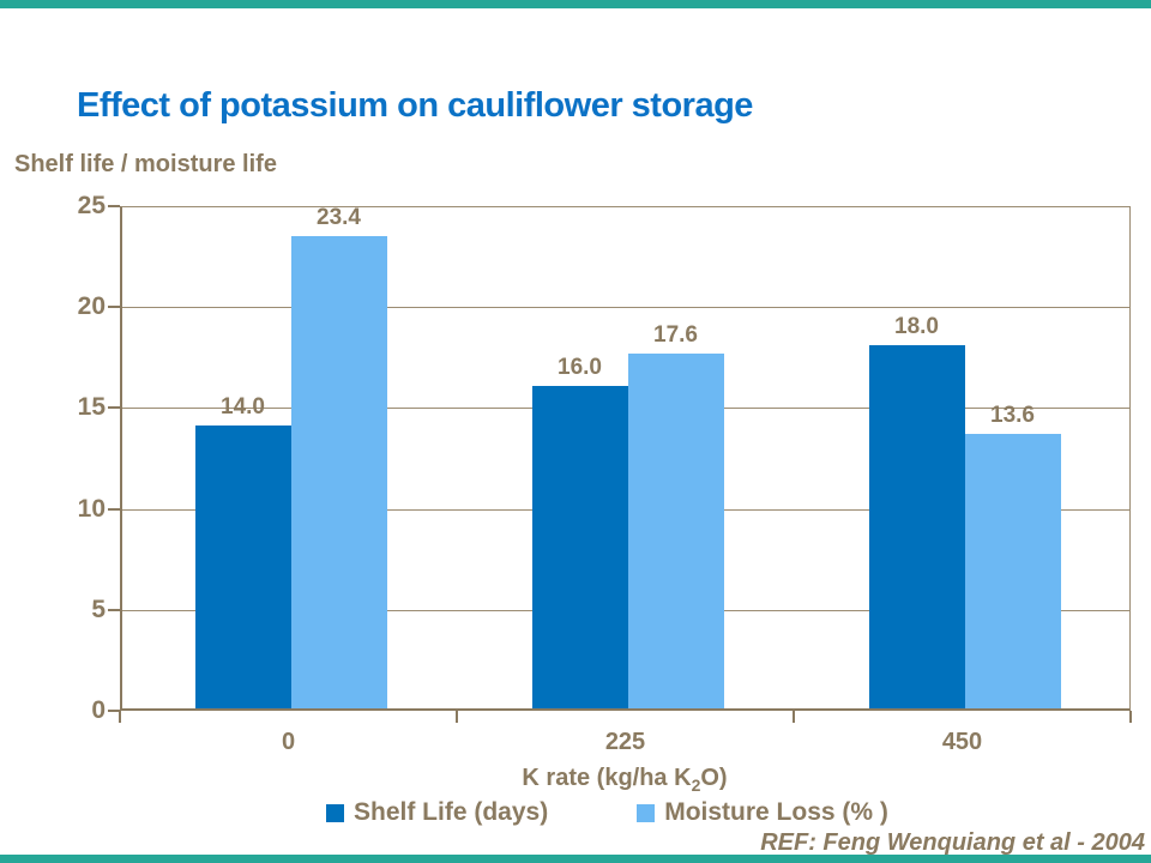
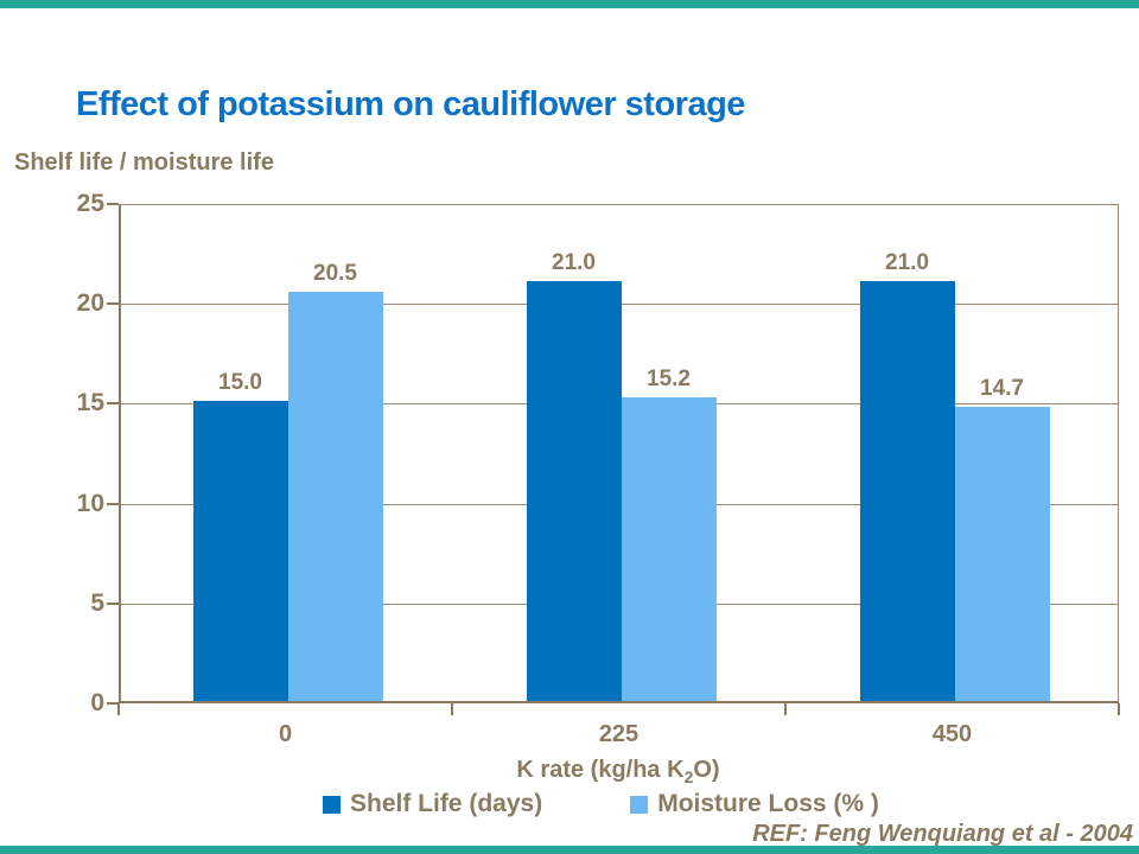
Shelf Life (days)/0: 14.0 -> 15.0
Moisture Loss (% )/0: 23.4 -> 20.5
Shelf Life (days)/225: 16.0 -> 21.0
Moisture Loss (% )/225: 17.6 -> 15.2
Shelf Life (days)/450: 18.0 -> 21.0
Moisture Loss (% )/450: 13.6 -> 14.7
